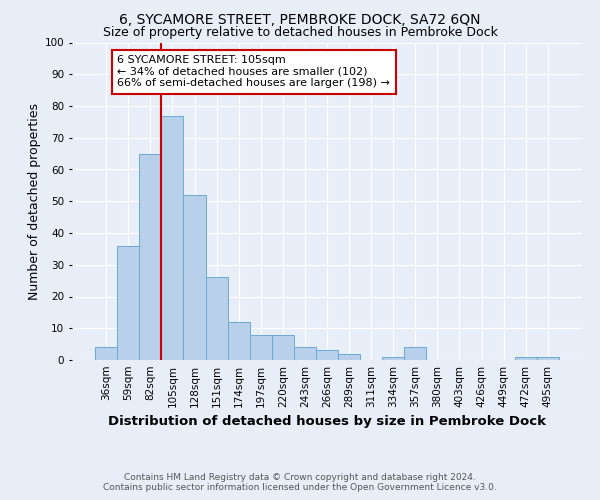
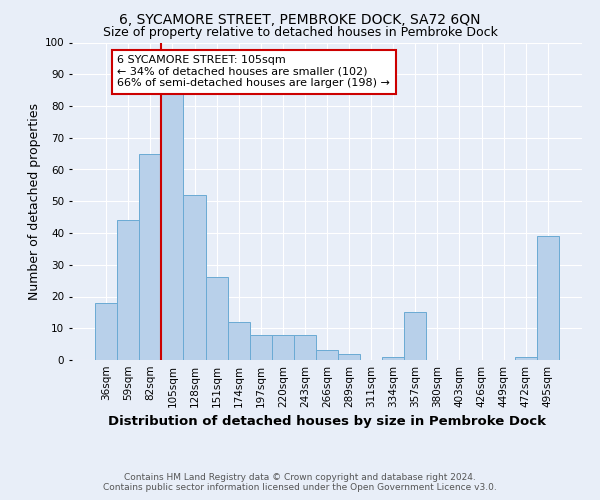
36sqm: 4 -> 18
59sqm: 36 -> 44
105sqm: 77 -> 84
243sqm: 4 -> 8
357sqm: 4 -> 15
495sqm: 1 -> 39
